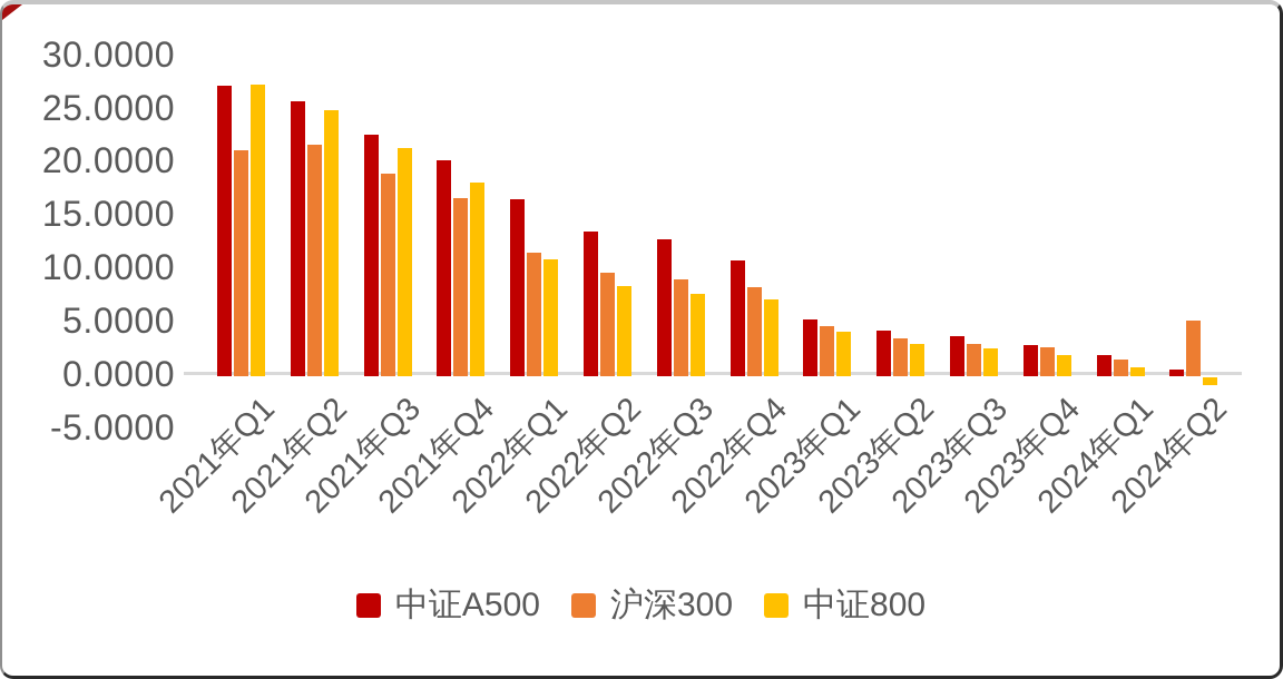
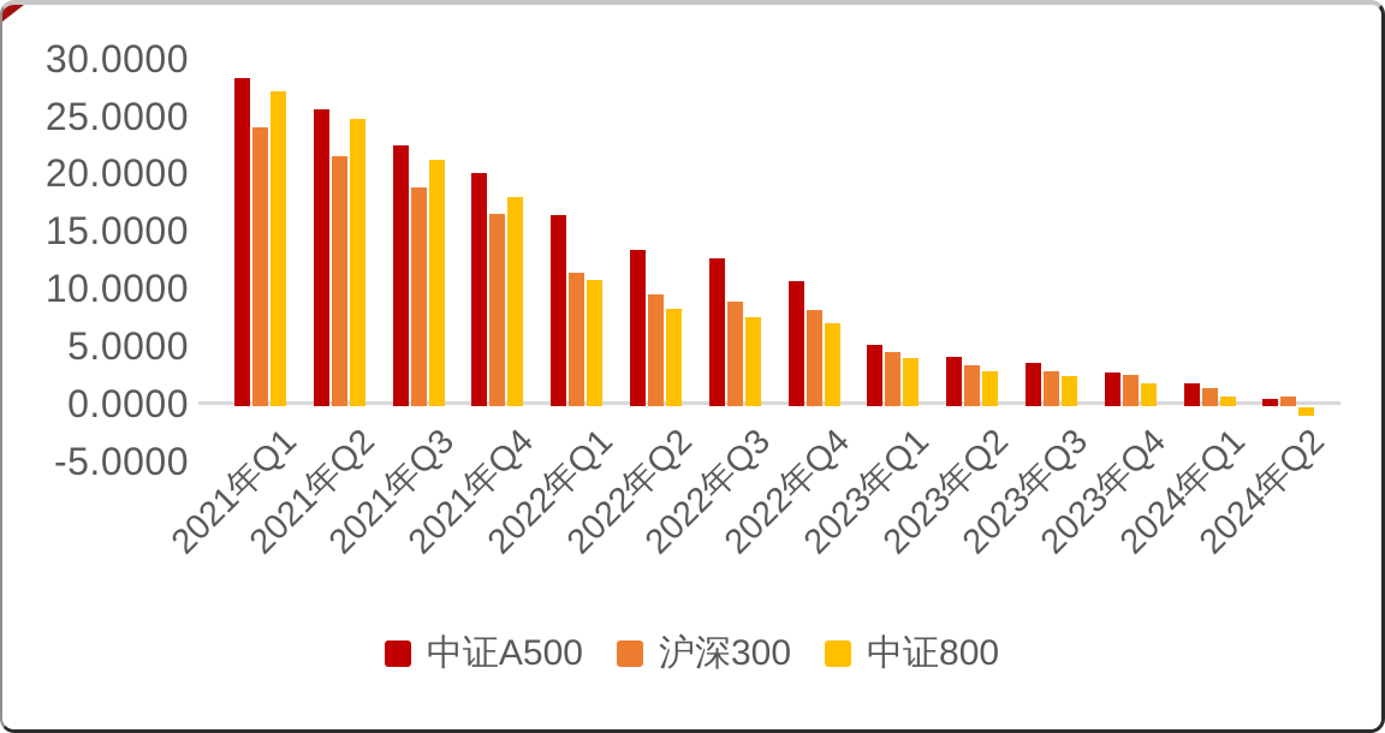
中证A500/2021年Q1: 27 -> 28
沪深300/2021年Q1: 21 -> 24
沪深300/2024年Q2: 5 -> 1
